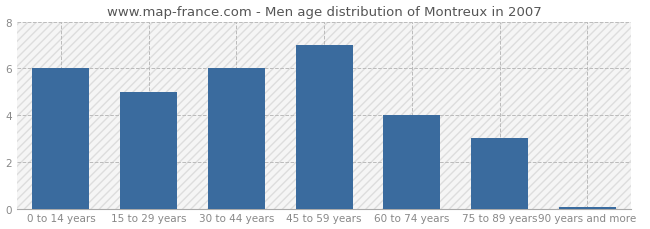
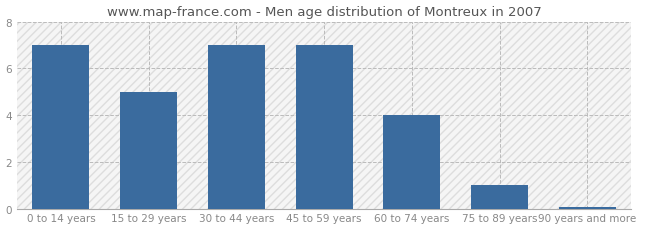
0 to 14 years: 6.00 -> 7.00
30 to 44 years: 6.00 -> 7.00
75 to 89 years: 3.00 -> 1.00
